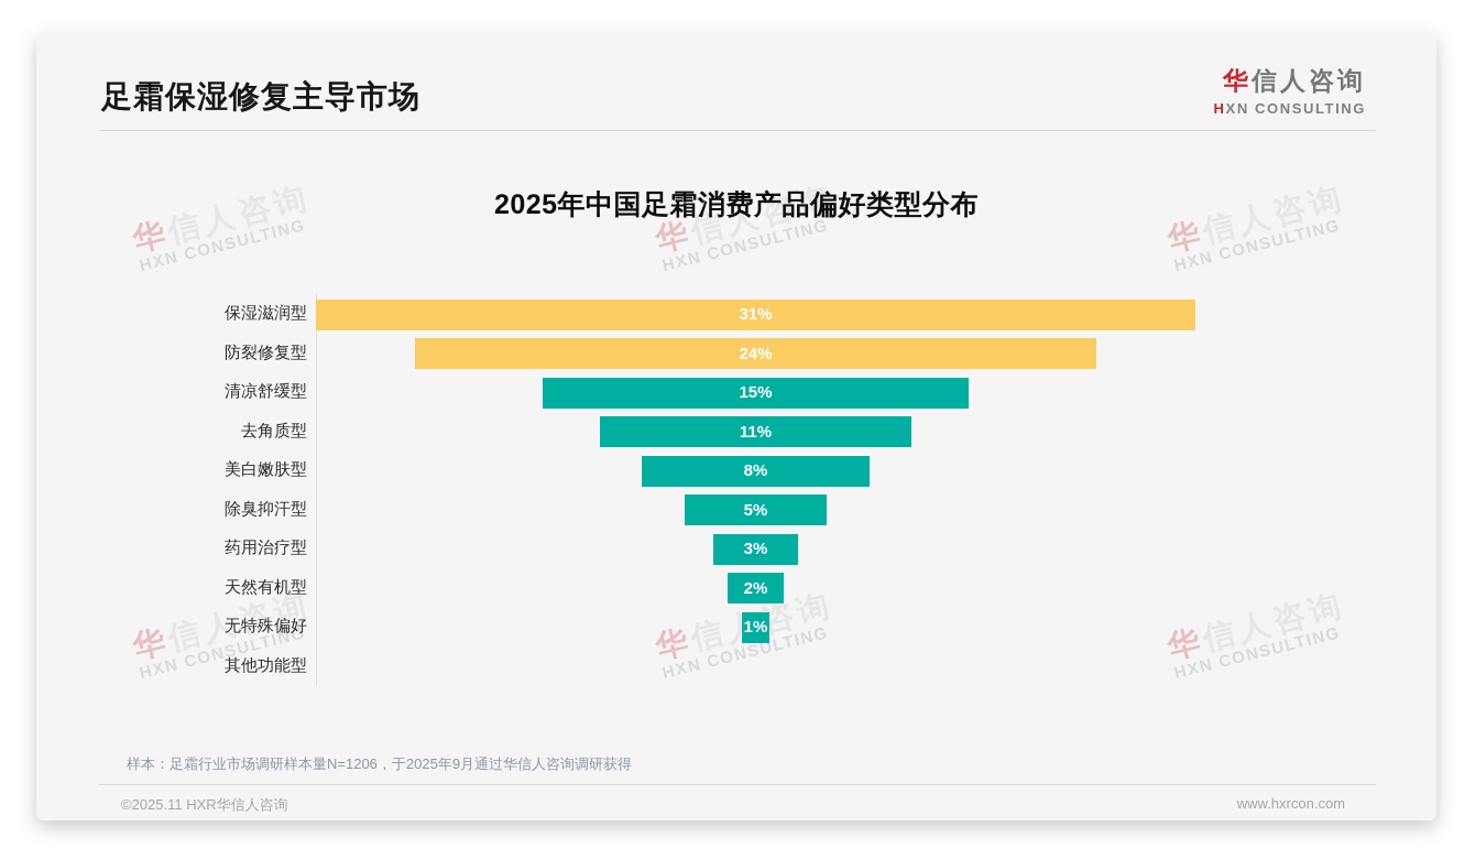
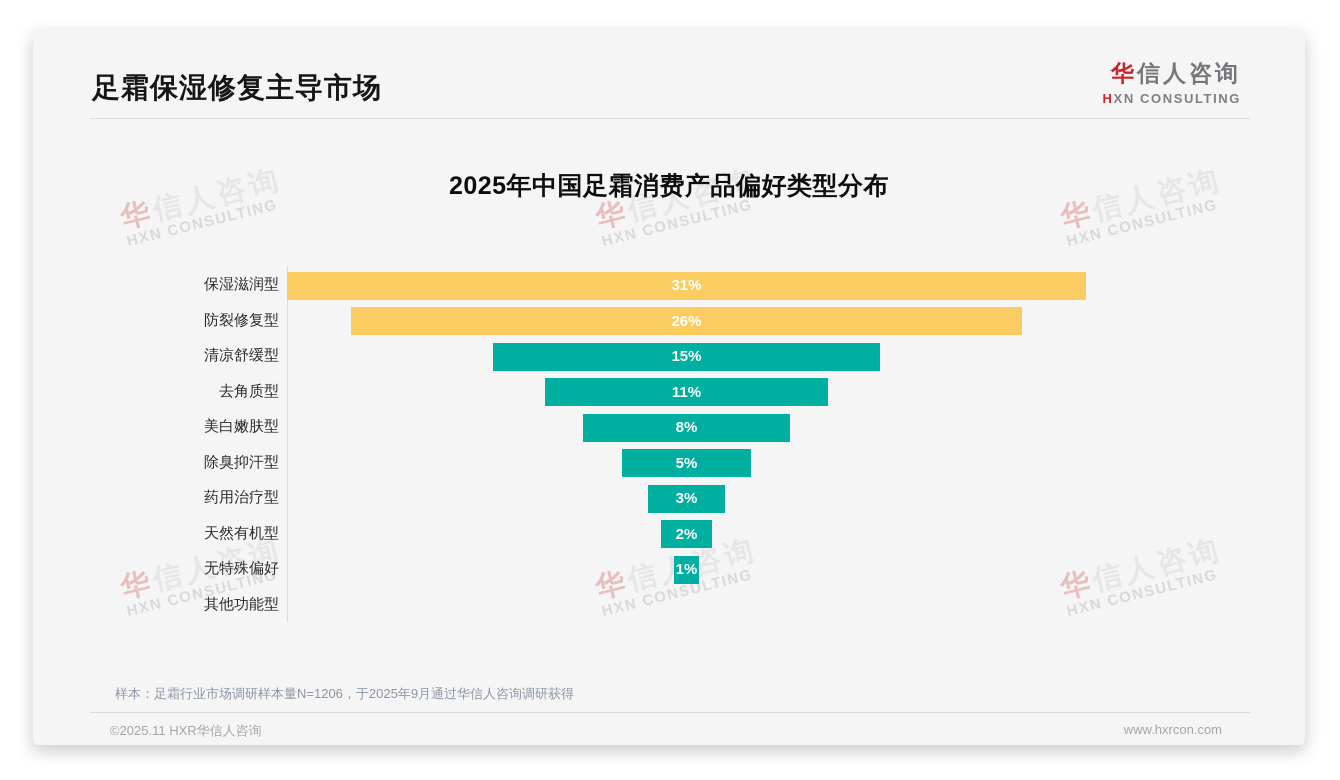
防裂修复型: 24% -> 26%
